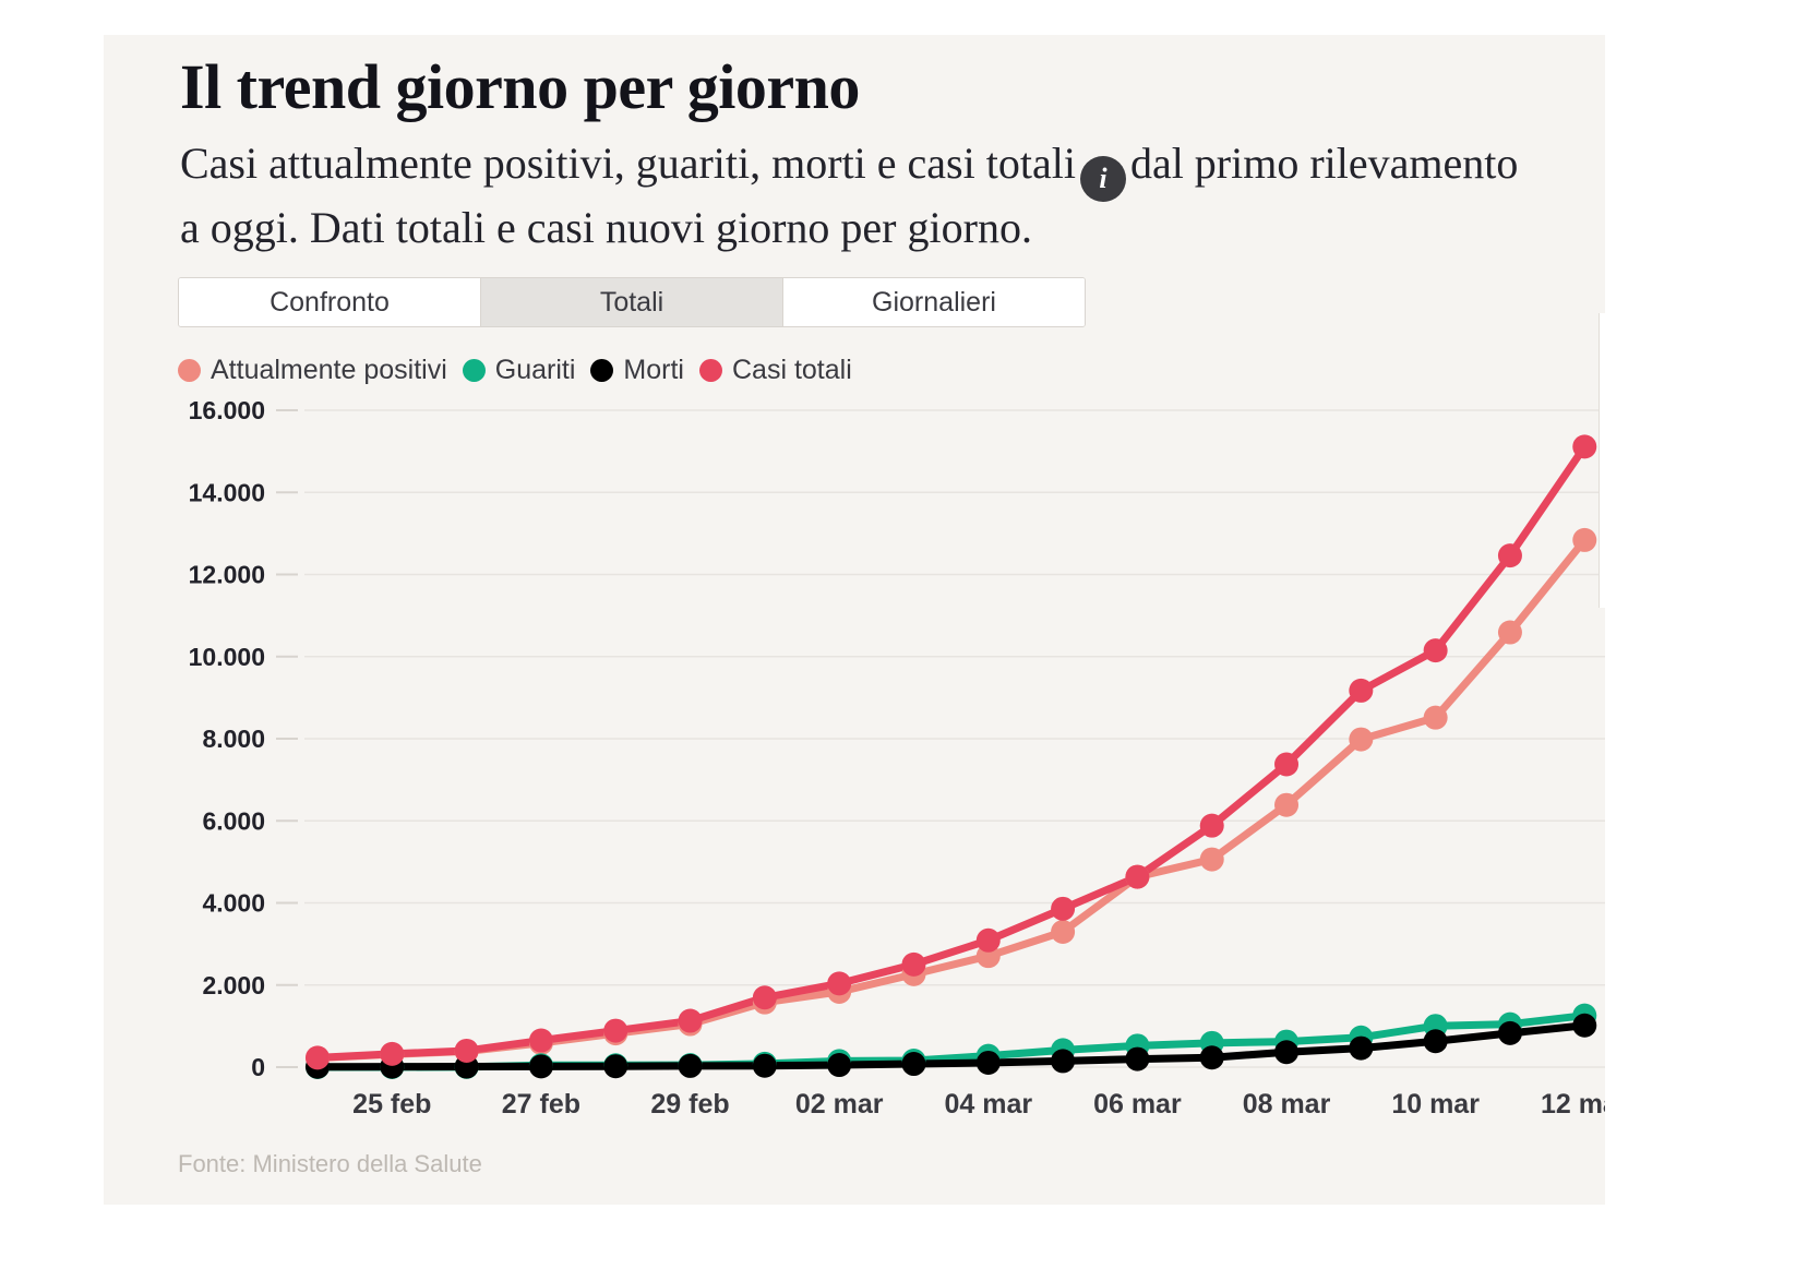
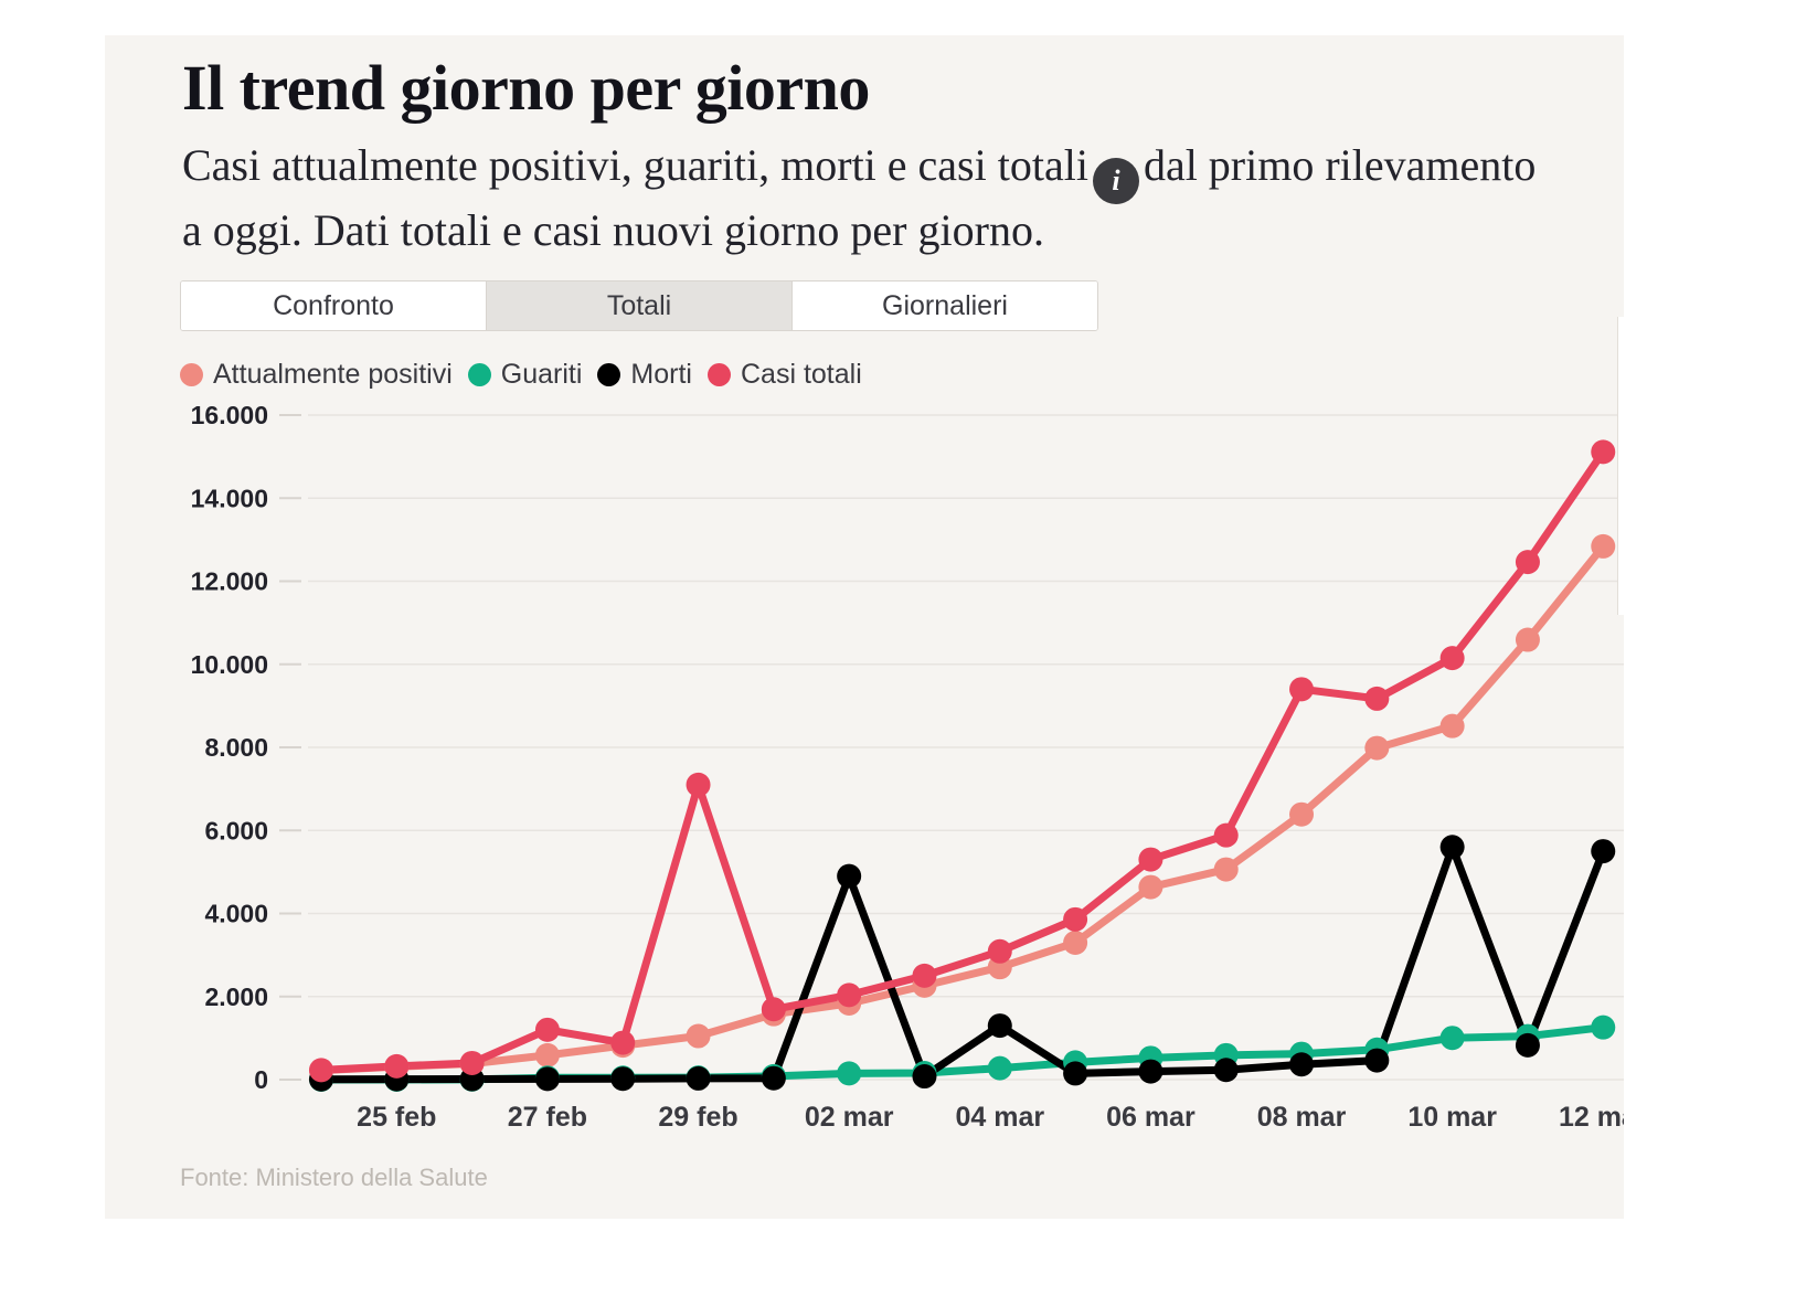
Casi totali/27 feb: 600 -> 1200
Casi totali/29 feb: 1100 -> 7100
Morti/02 mar: 100 -> 4900
Morti/04 mar: 100 -> 1300
Casi totali/06 mar: 4600 -> 5300
Casi totali/08 mar: 7400 -> 9400
Morti/10 mar: 600 -> 5600
Morti/12 mar: 1000 -> 5500
